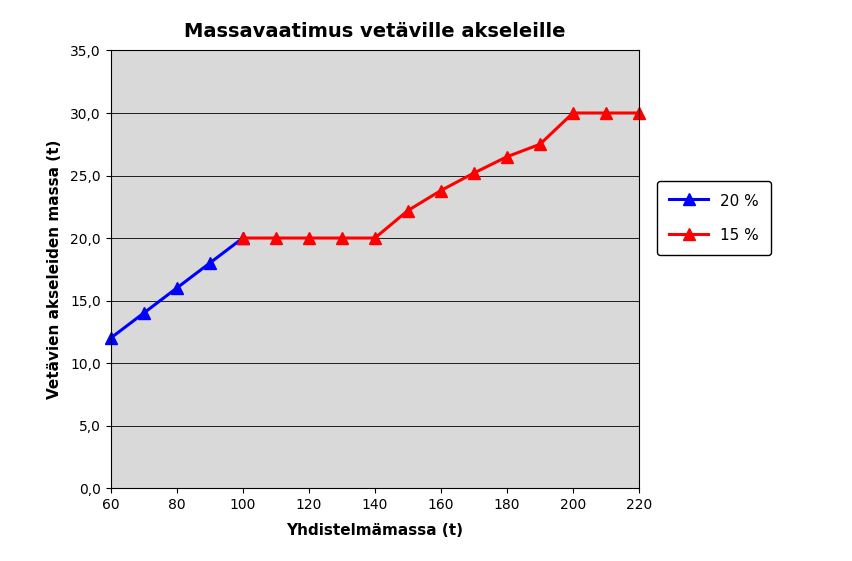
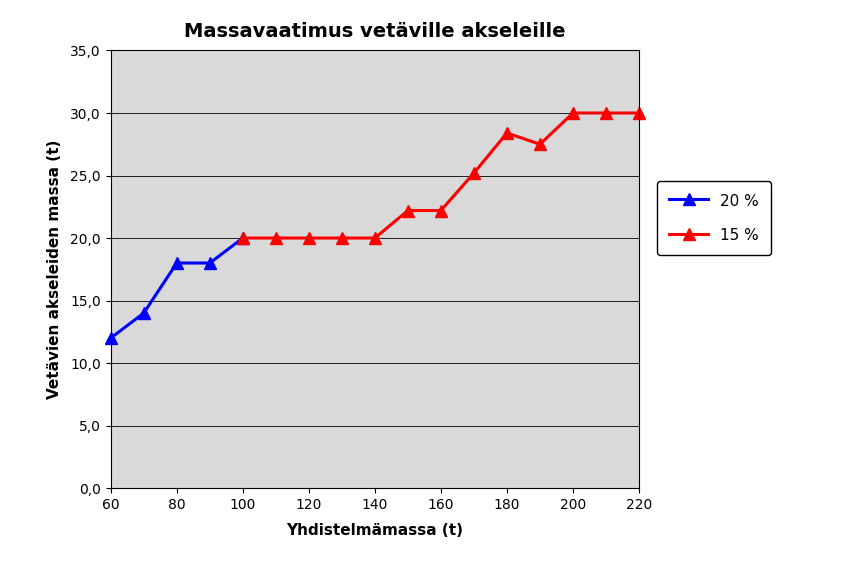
20 %/80: 16 -> 18
15 %/160: 23,8 -> 22,2
15 %/180: 26,5 -> 28,4
